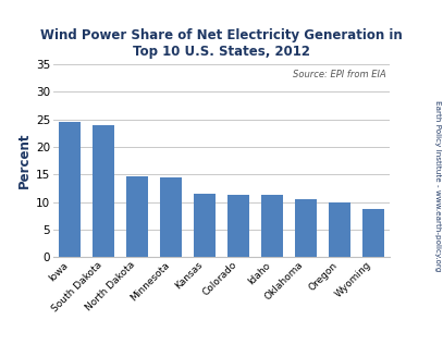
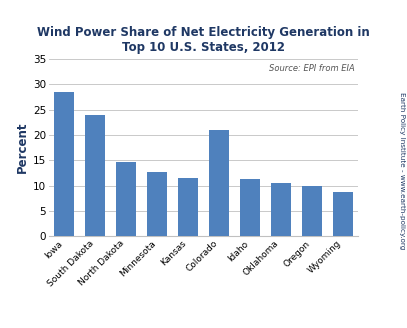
Iowa: 24.5 -> 28.4
Minnesota: 14.4 -> 12.6
Colorado: 11.3 -> 21.0
